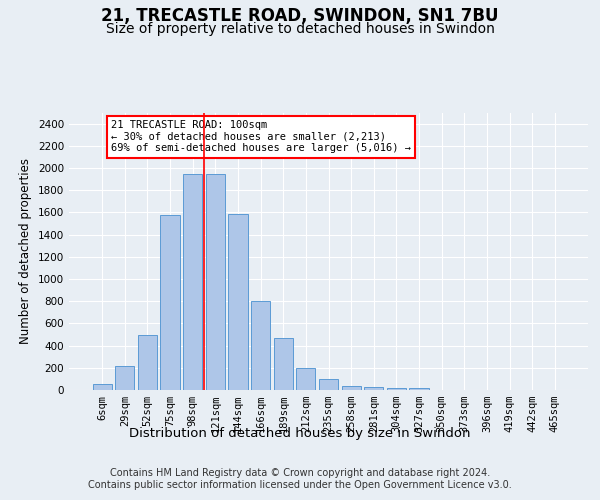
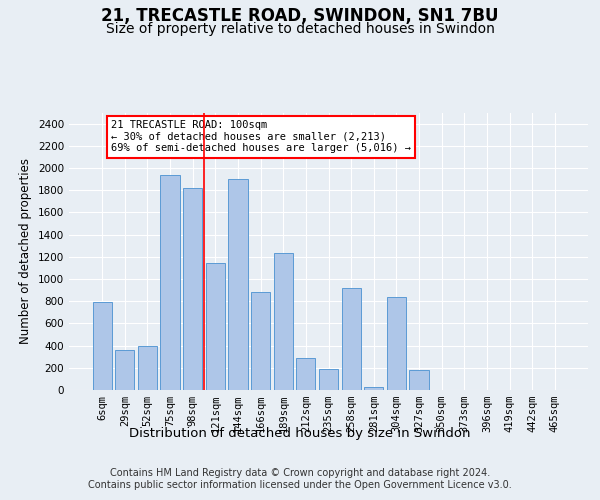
6sqm: 60 -> 790
29sqm: 220 -> 360
52sqm: 500 -> 400
75sqm: 1580 -> 1940
98sqm: 1950 -> 1820
121sqm: 1950 -> 1140
144sqm: 1590 -> 1900
166sqm: 800 -> 880
189sqm: 470 -> 1230
212sqm: 200 -> 290
235sqm: 100 -> 190
258sqm: 40 -> 920
304sqm: 20 -> 840
327sqm: 20 -> 180
